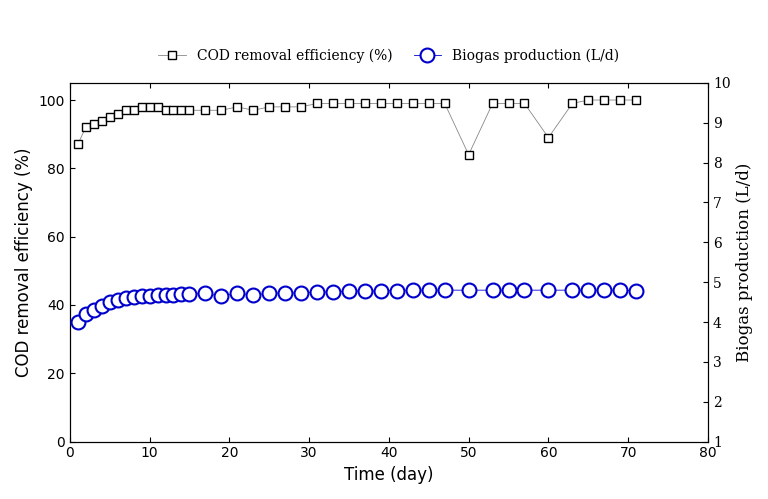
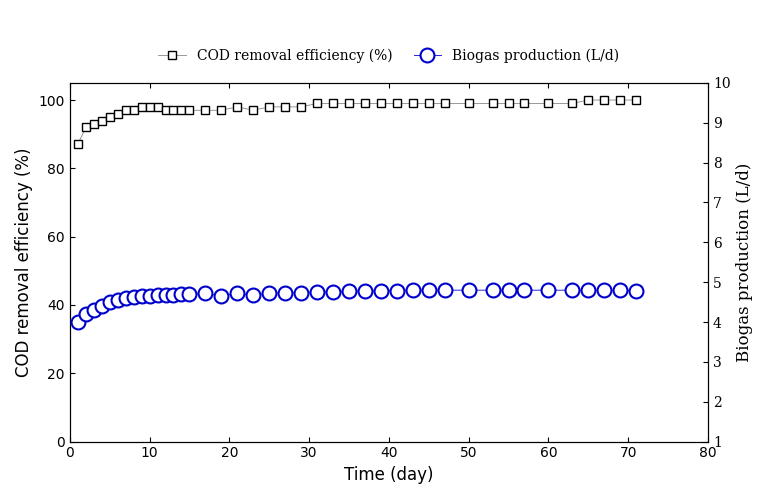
COD removal efficiency (%)/50: 84 -> 99
COD removal efficiency (%)/60: 89 -> 99
